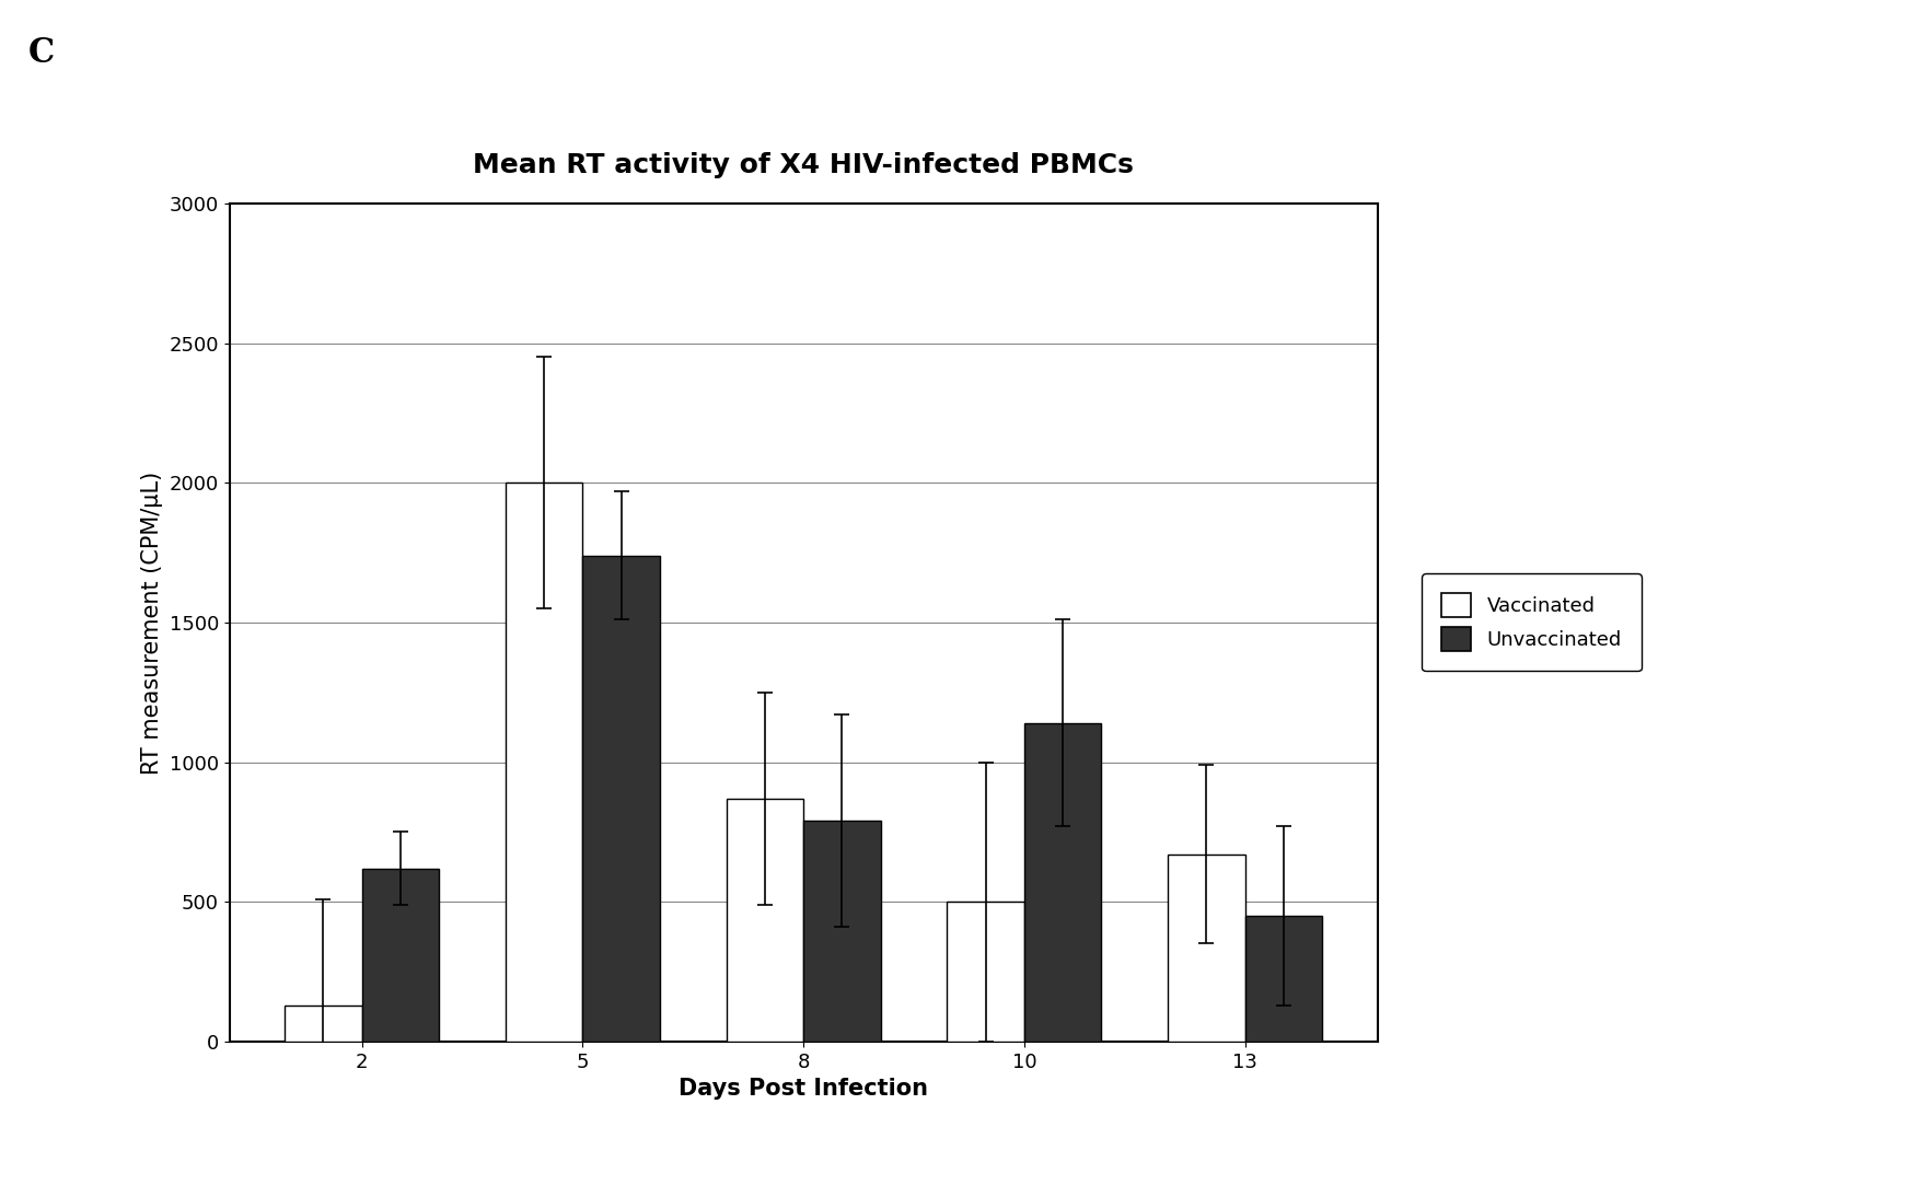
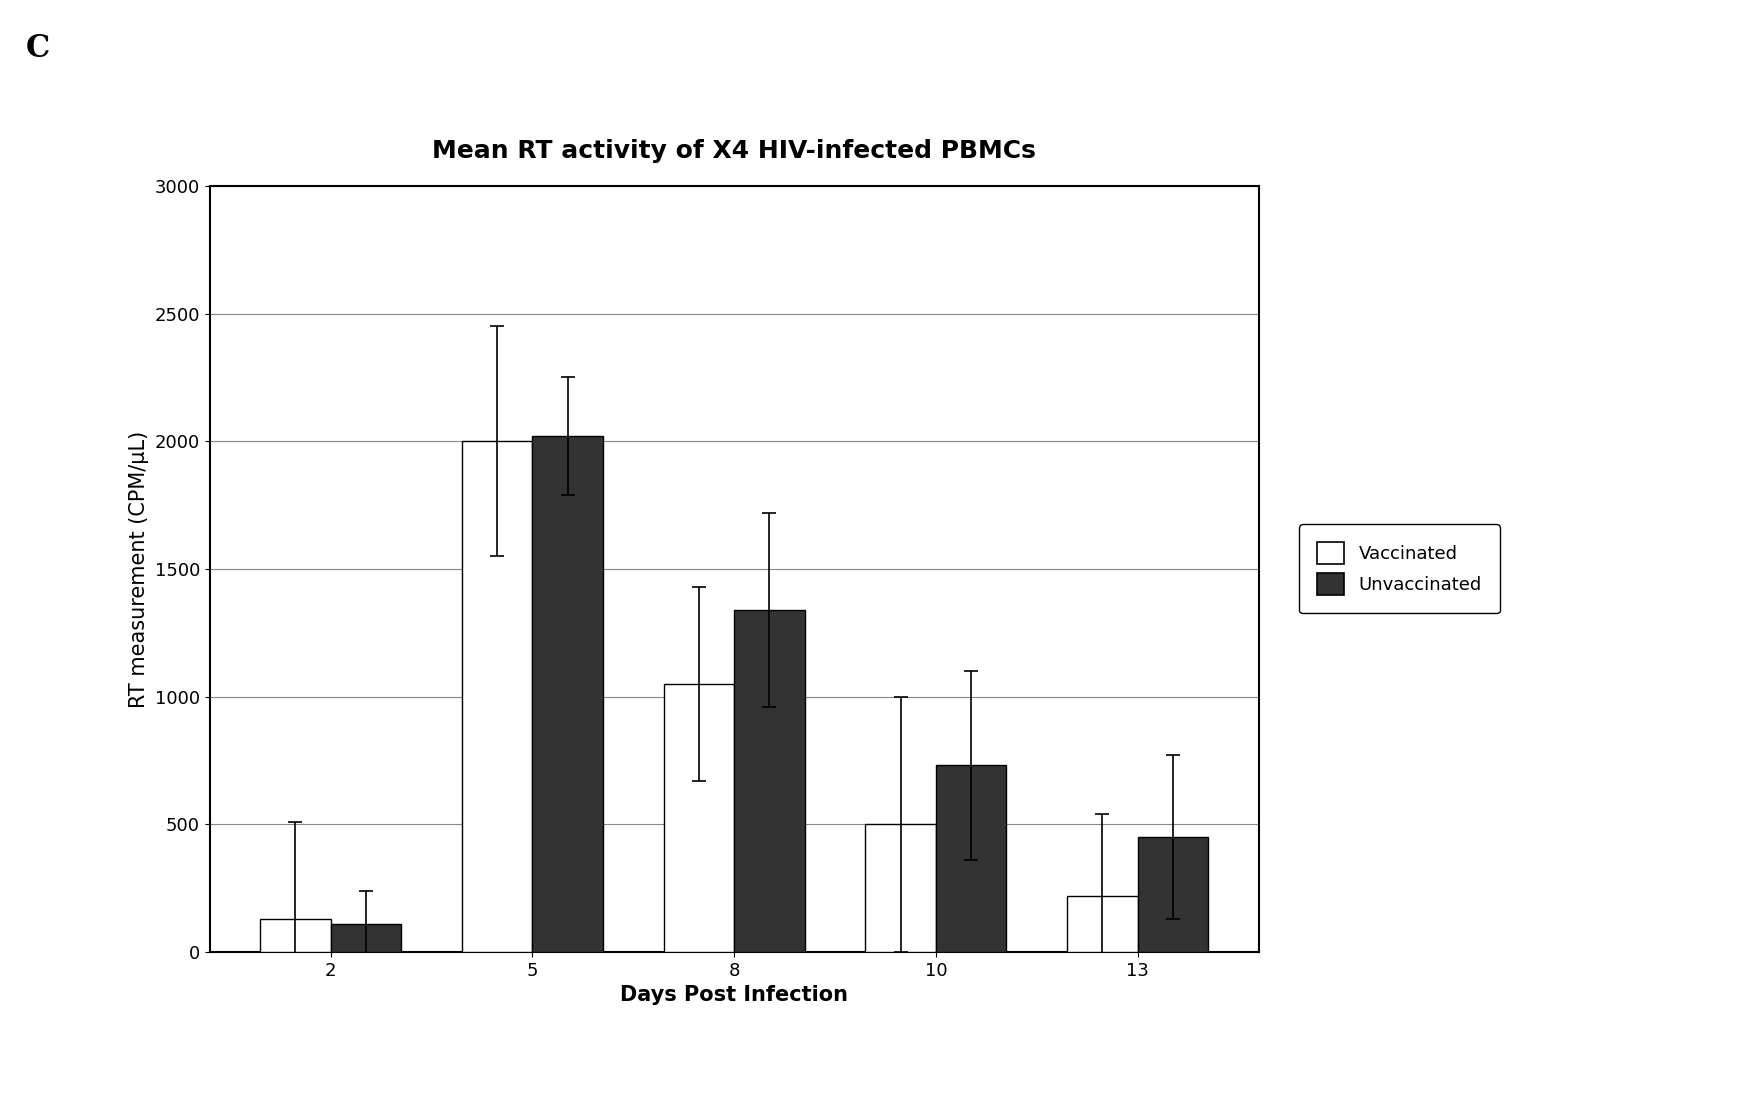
Unvaccinated/2: 620 -> 110
Unvaccinated/5: 1740 -> 2020
Vaccinated/8: 870 -> 1050
Unvaccinated/8: 790 -> 1340
Unvaccinated/10: 1140 -> 730
Vaccinated/13: 670 -> 220
